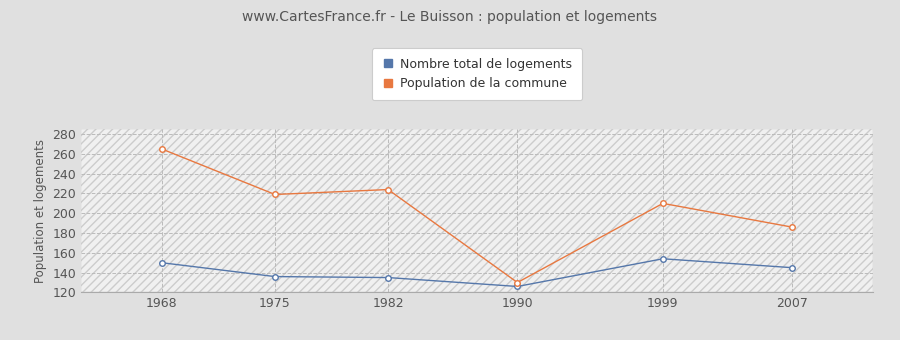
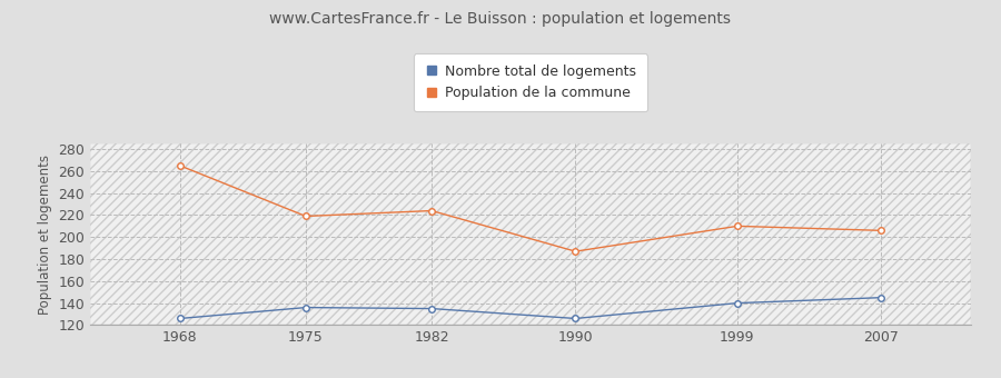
Nombre total de logements/1968: 150 -> 126
Population de la commune/1990: 130 -> 187
Nombre total de logements/1999: 154 -> 140
Population de la commune/2007: 186 -> 206
